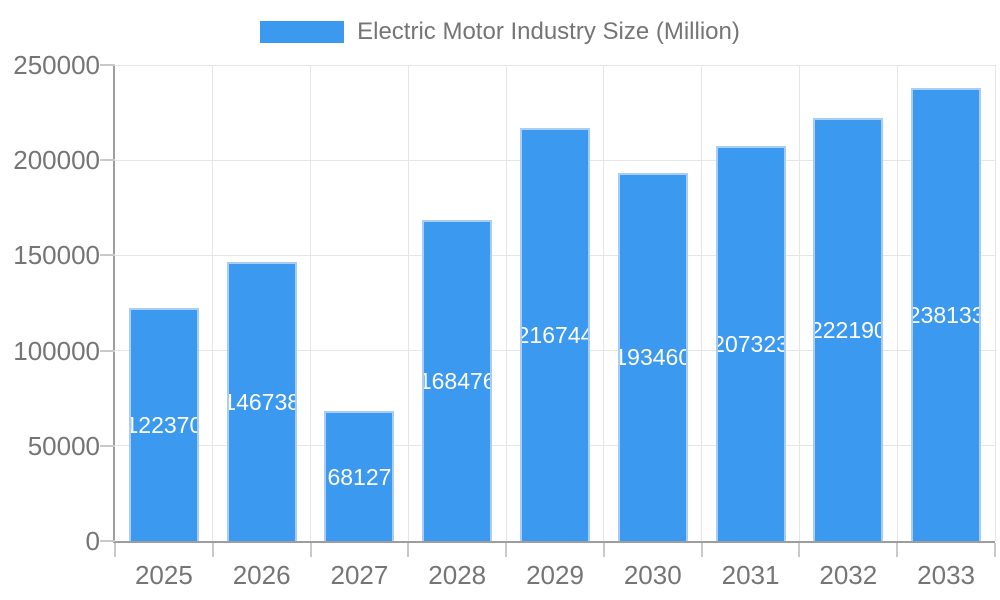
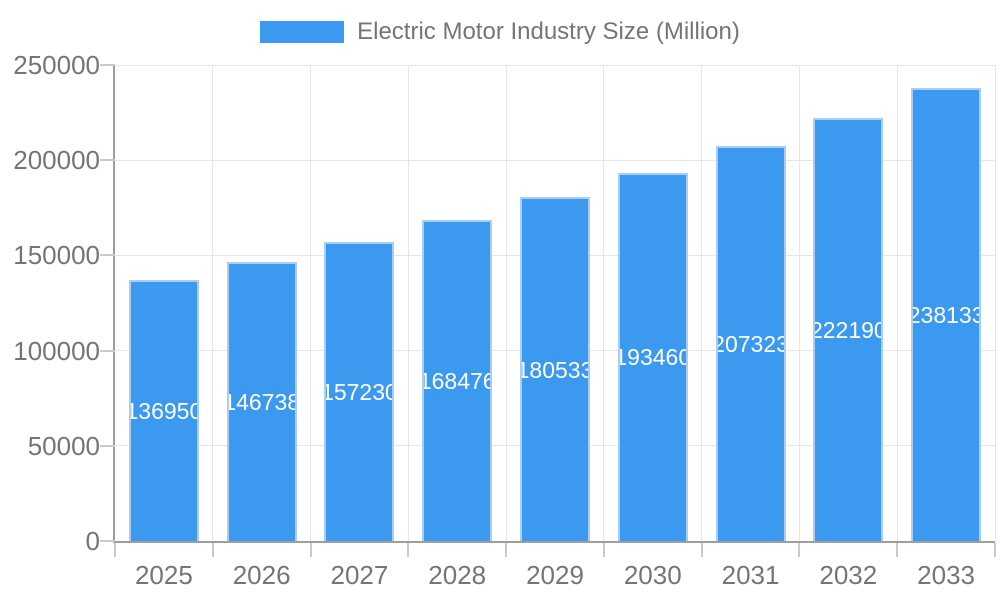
2025: 122370 -> 136950
2027: 68127 -> 157230
2029: 216744 -> 180533
